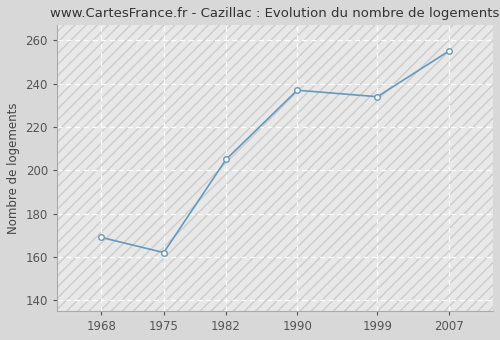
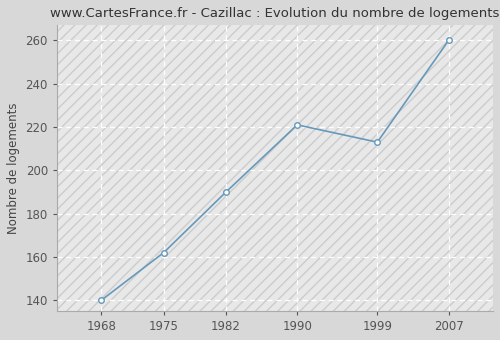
1968: 169 -> 140
1982: 205 -> 190
1990: 237 -> 221
1999: 234 -> 213
2007: 255 -> 260
